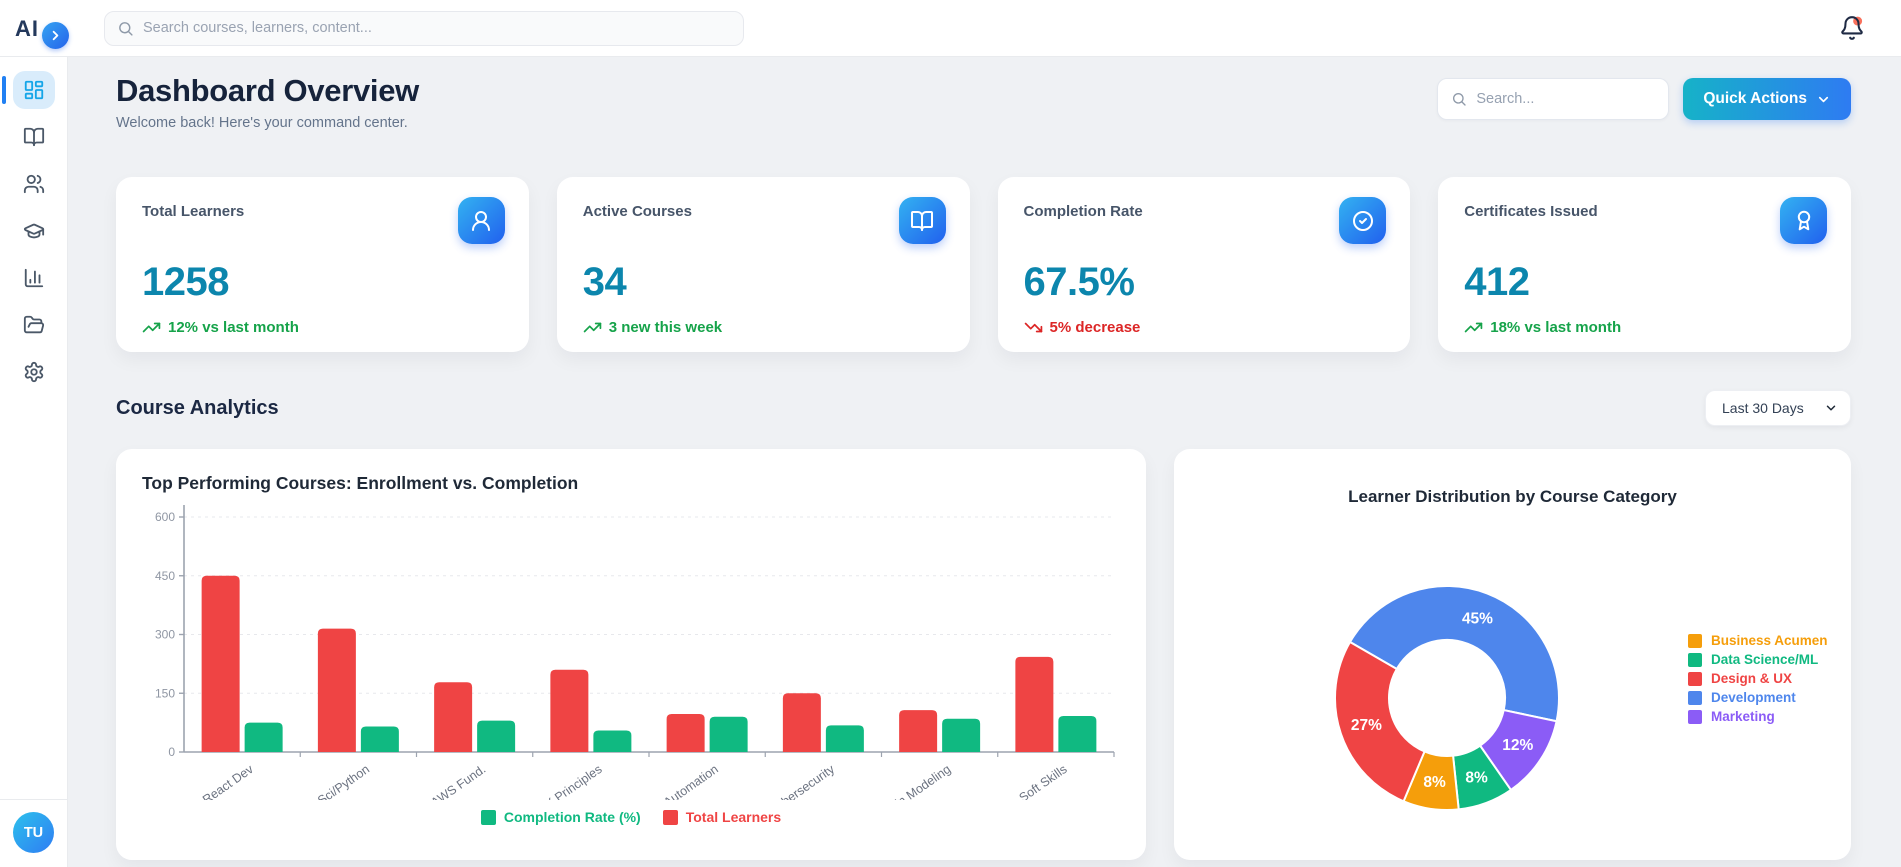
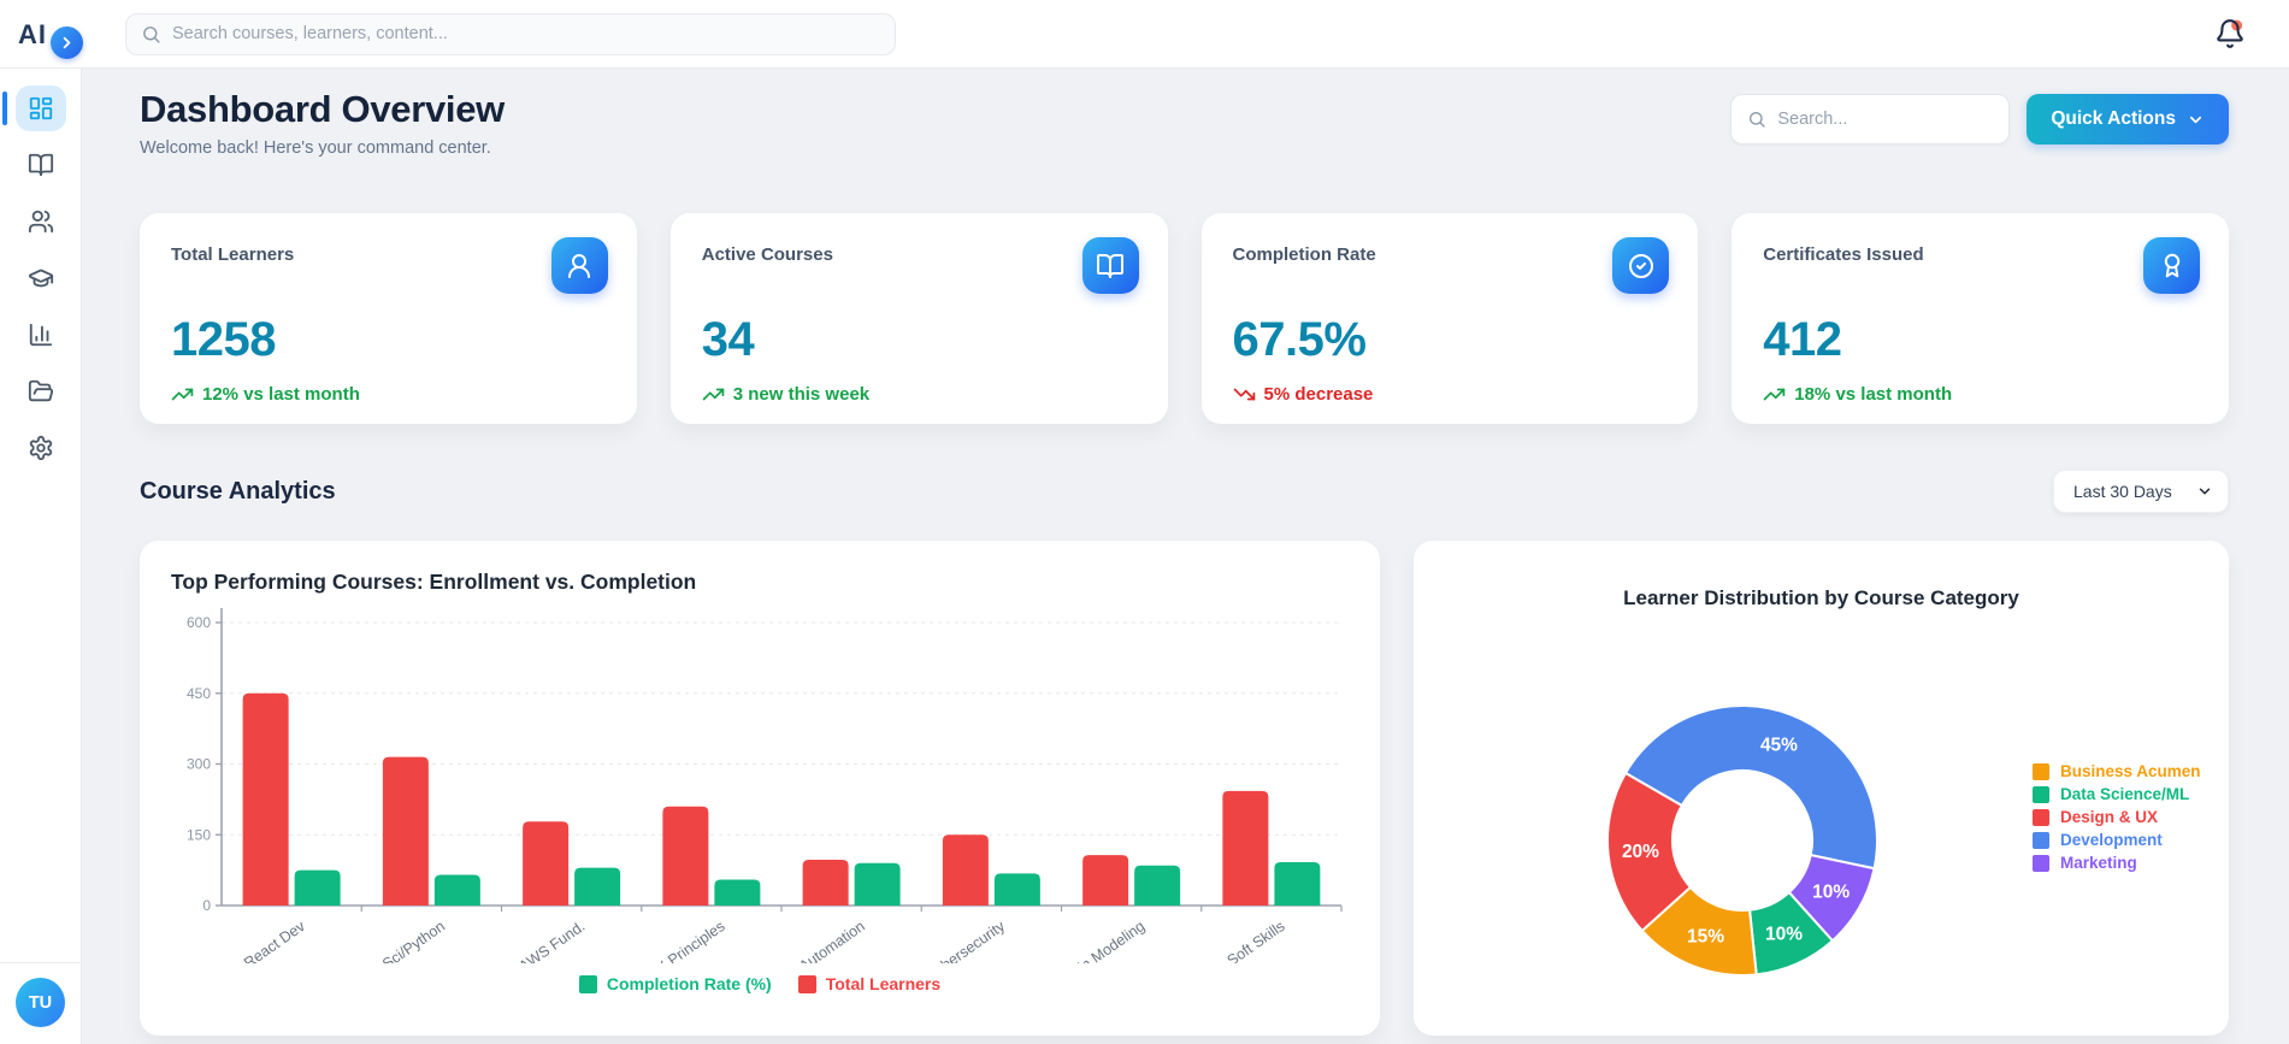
Learner Distribution by Course Category/Marketing: 12% -> 10%
Learner Distribution by Course Category/Data Science/ML: 8% -> 10%
Learner Distribution by Course Category/Business Acumen: 8% -> 15%
Learner Distribution by Course Category/Design & UX: 27% -> 20%
